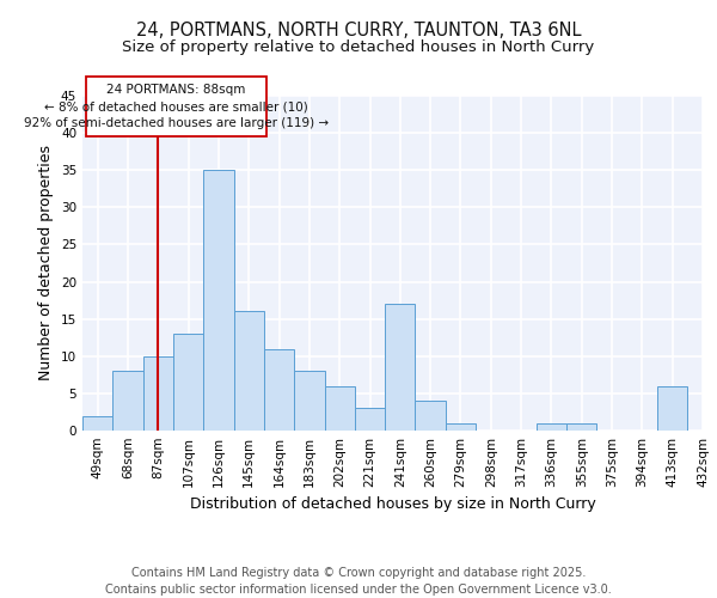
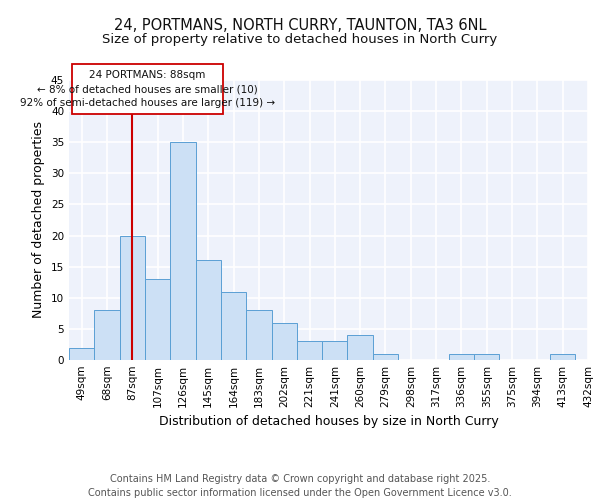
87sqm: 10 -> 20
241sqm: 17 -> 3
413sqm: 6 -> 1
